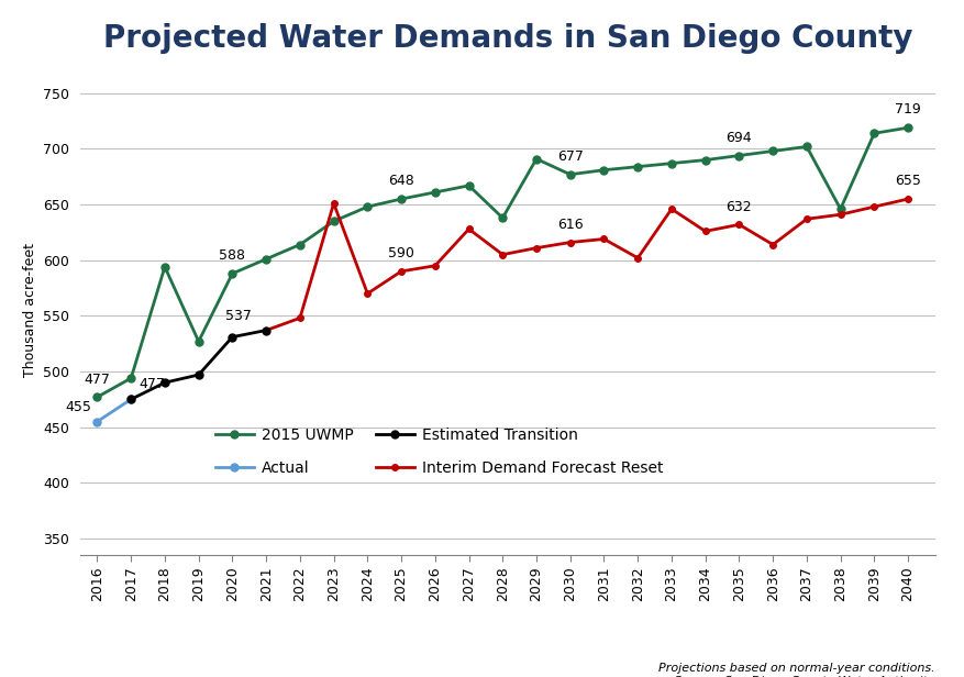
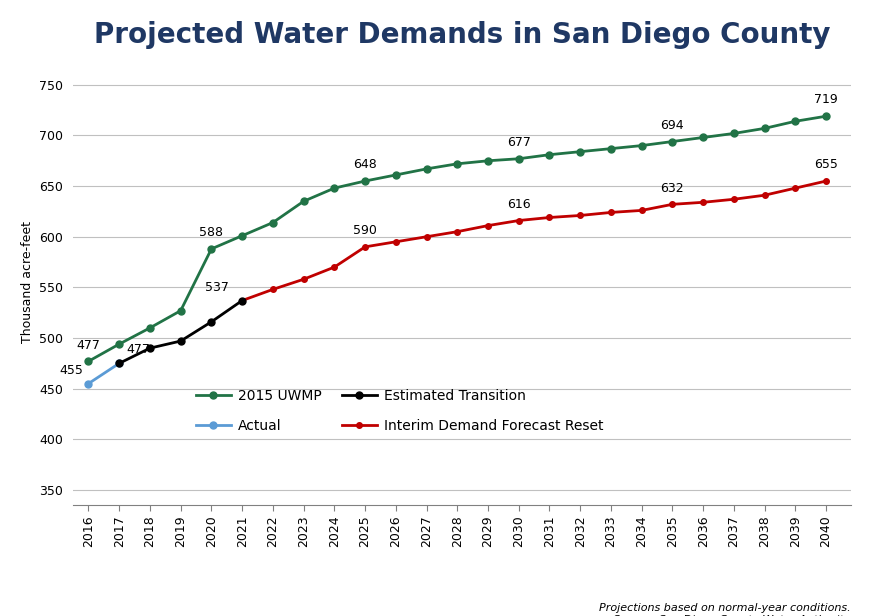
2015 UWMP/2018: 594 -> 510
Estimated Transition/2020: 531 -> 516
Interim Demand Forecast Reset/2023: 651 -> 558
Interim Demand Forecast Reset/2027: 628 -> 600
2015 UWMP/2028: 638 -> 672
2015 UWMP/2029: 691 -> 675
Interim Demand Forecast Reset/2032: 602 -> 621
Interim Demand Forecast Reset/2033: 646 -> 624
Interim Demand Forecast Reset/2036: 614 -> 634
2015 UWMP/2038: 646 -> 707
